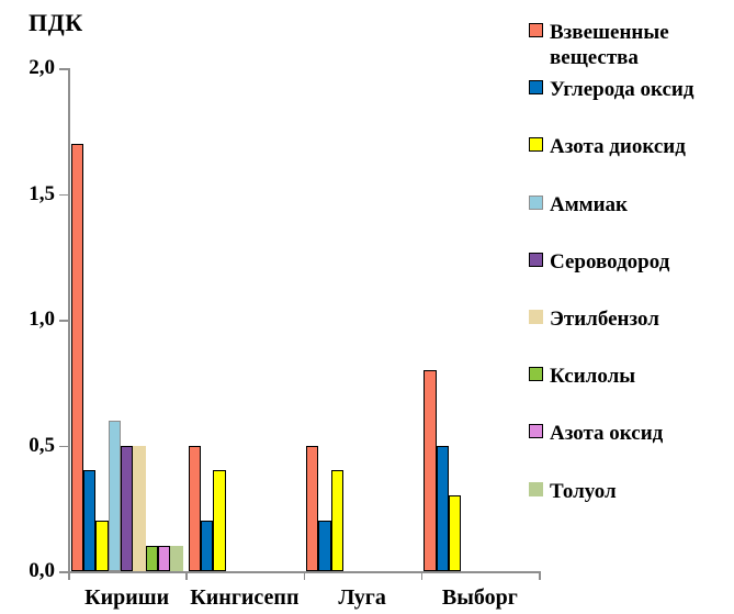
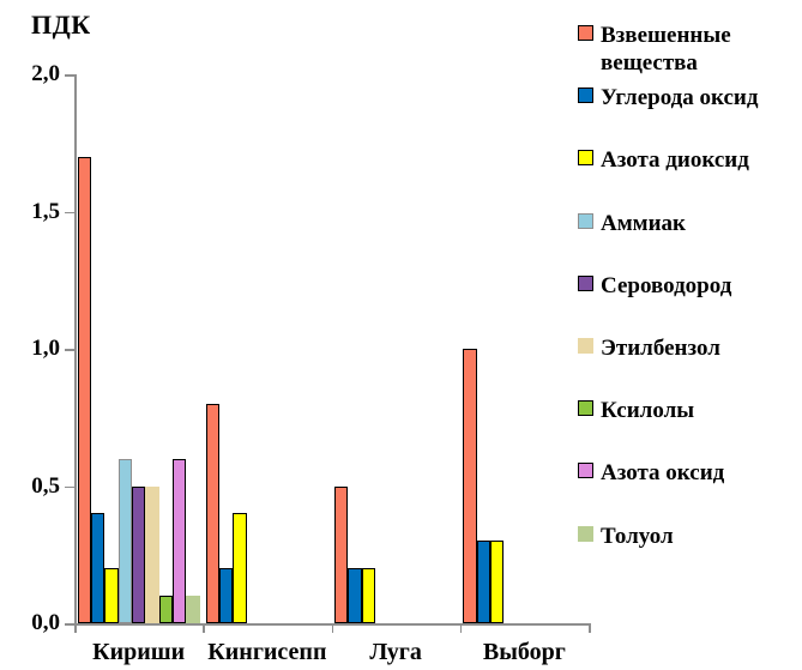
Азота оксид/Кириши: 0,1 -> 0,6
Взвешенные вещества/Кингисепп: 0,5 -> 0,8
Азота диоксид/Луга: 0,4 -> 0,2
Взвешенные вещества/Выборг: 0,8 -> 1,0
Углерода оксид/Выборг: 0,5 -> 0,3
